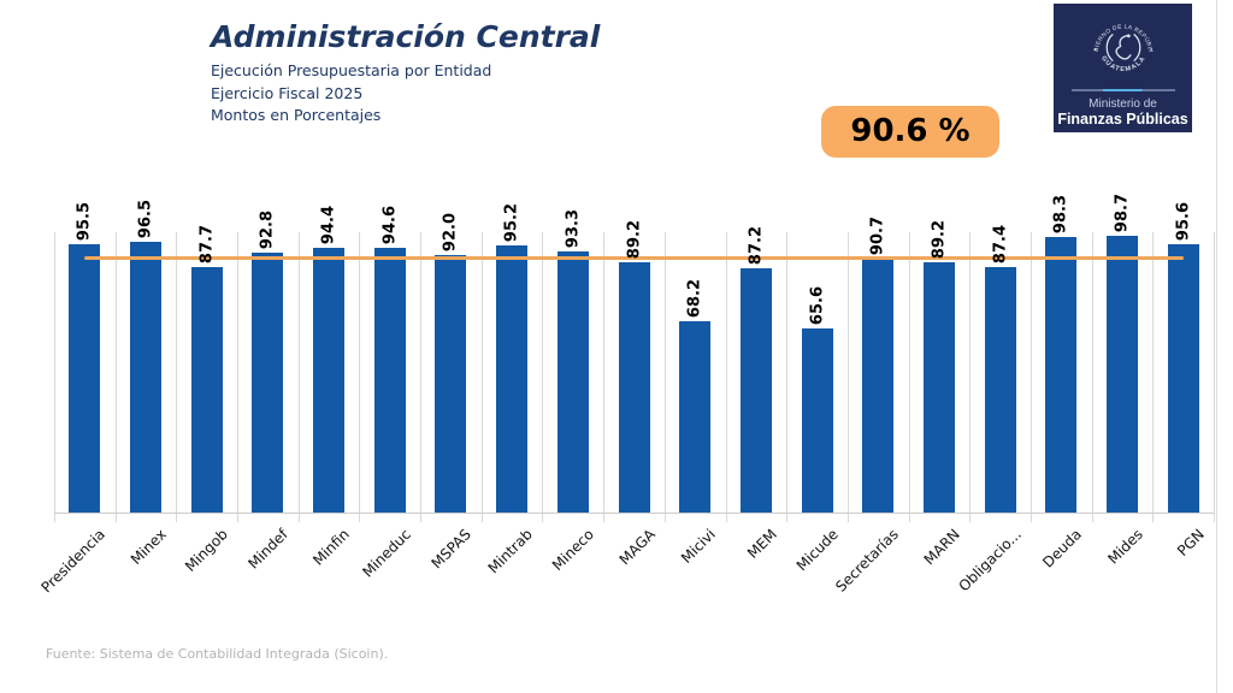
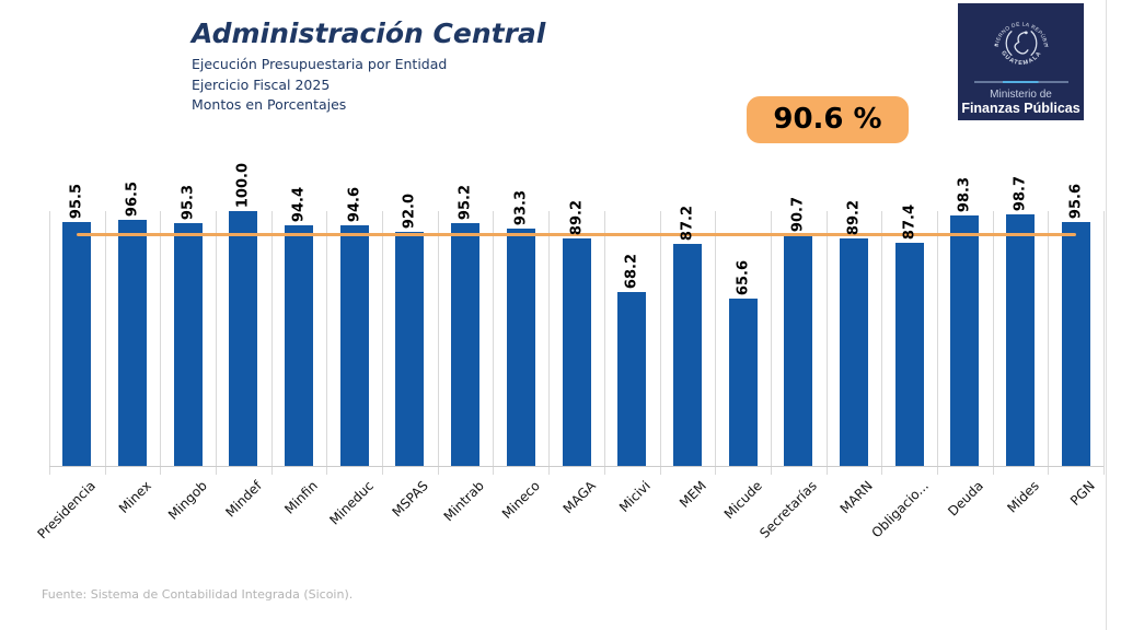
Mingob: 87.7 -> 95.3
Mindef: 92.8 -> 100.0
